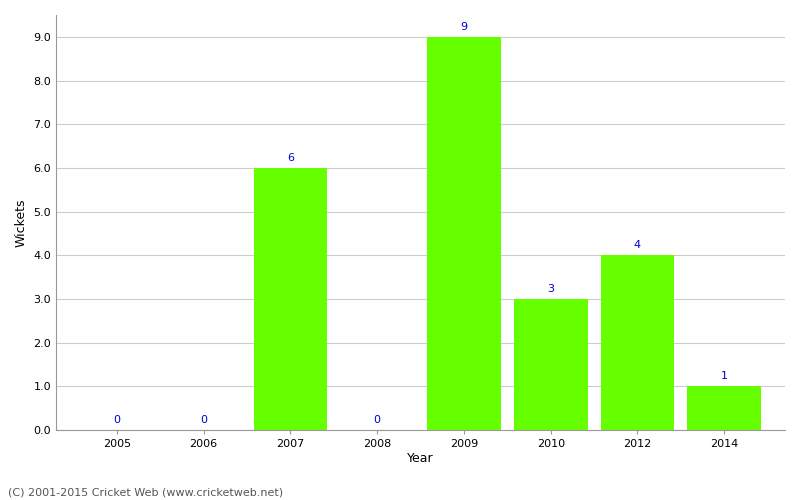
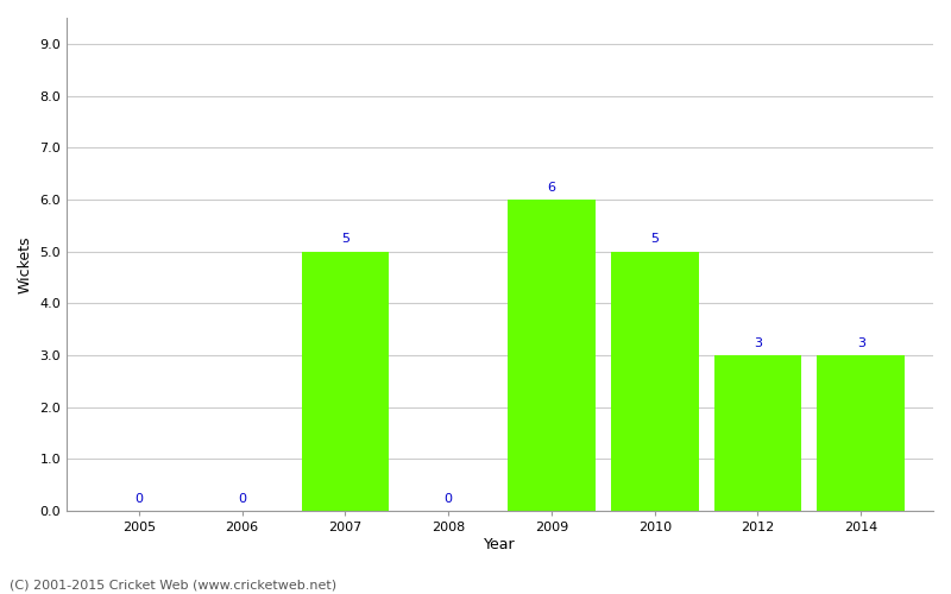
2007: 6 -> 5
2009: 9 -> 6
2010: 3 -> 5
2012: 4 -> 3
2014: 1 -> 3
